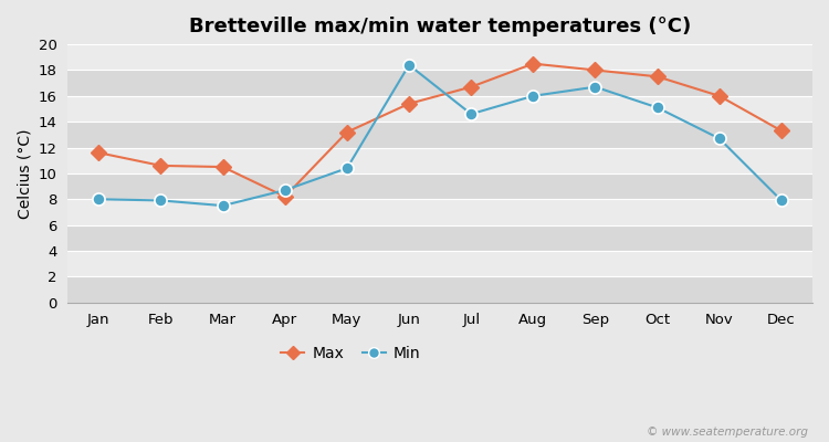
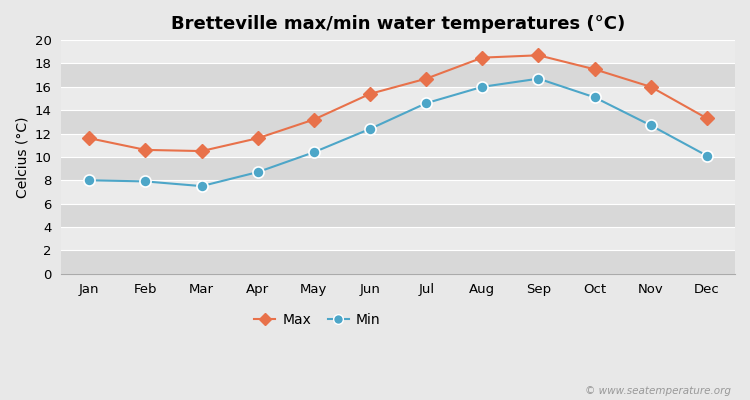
Max/Apr: 8.2 -> 11.6
Min/Jun: 18.4 -> 12.4
Max/Sep: 18.0 -> 18.7
Min/Dec: 7.9 -> 10.1
